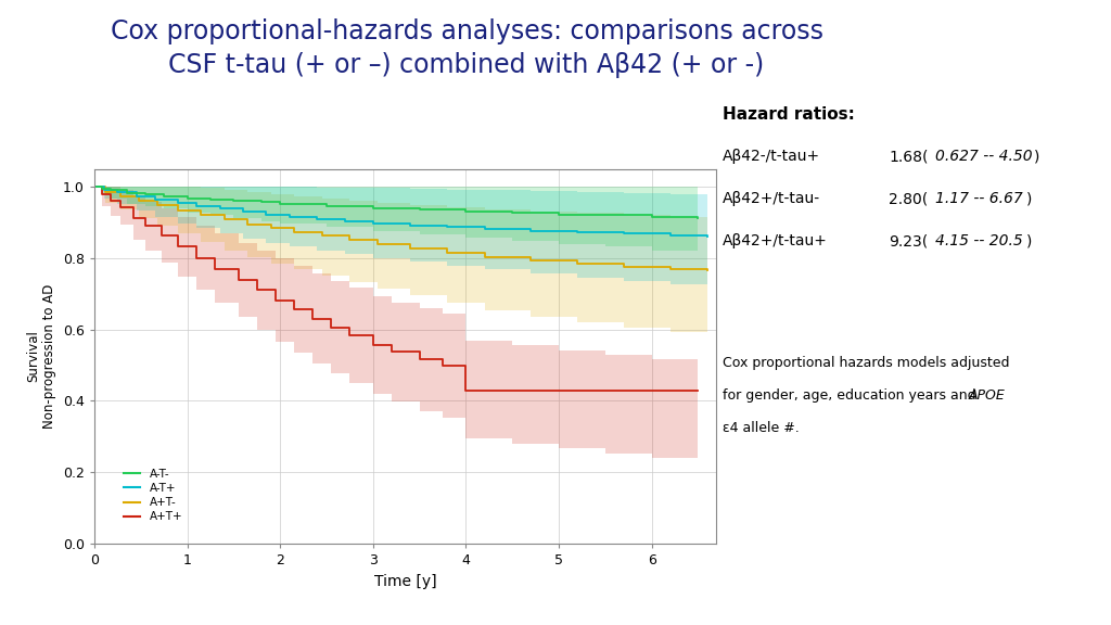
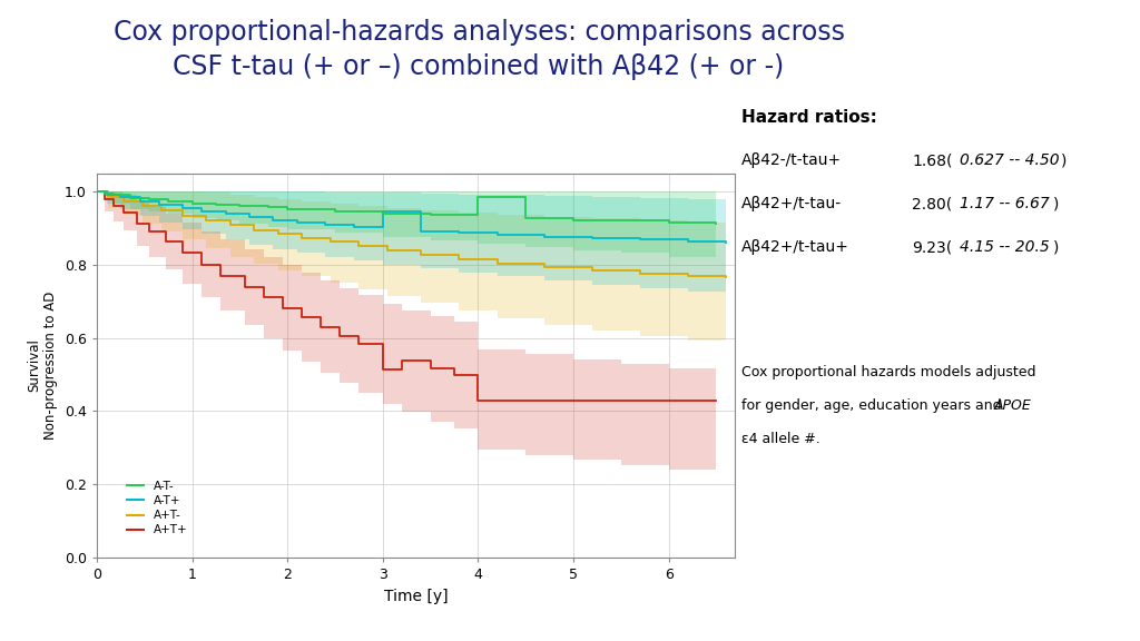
A-T+/3: 0.898 -> 0.945
A+T+/3: 0.556 -> 0.515
A-T-/4: 0.930 -> 0.985
